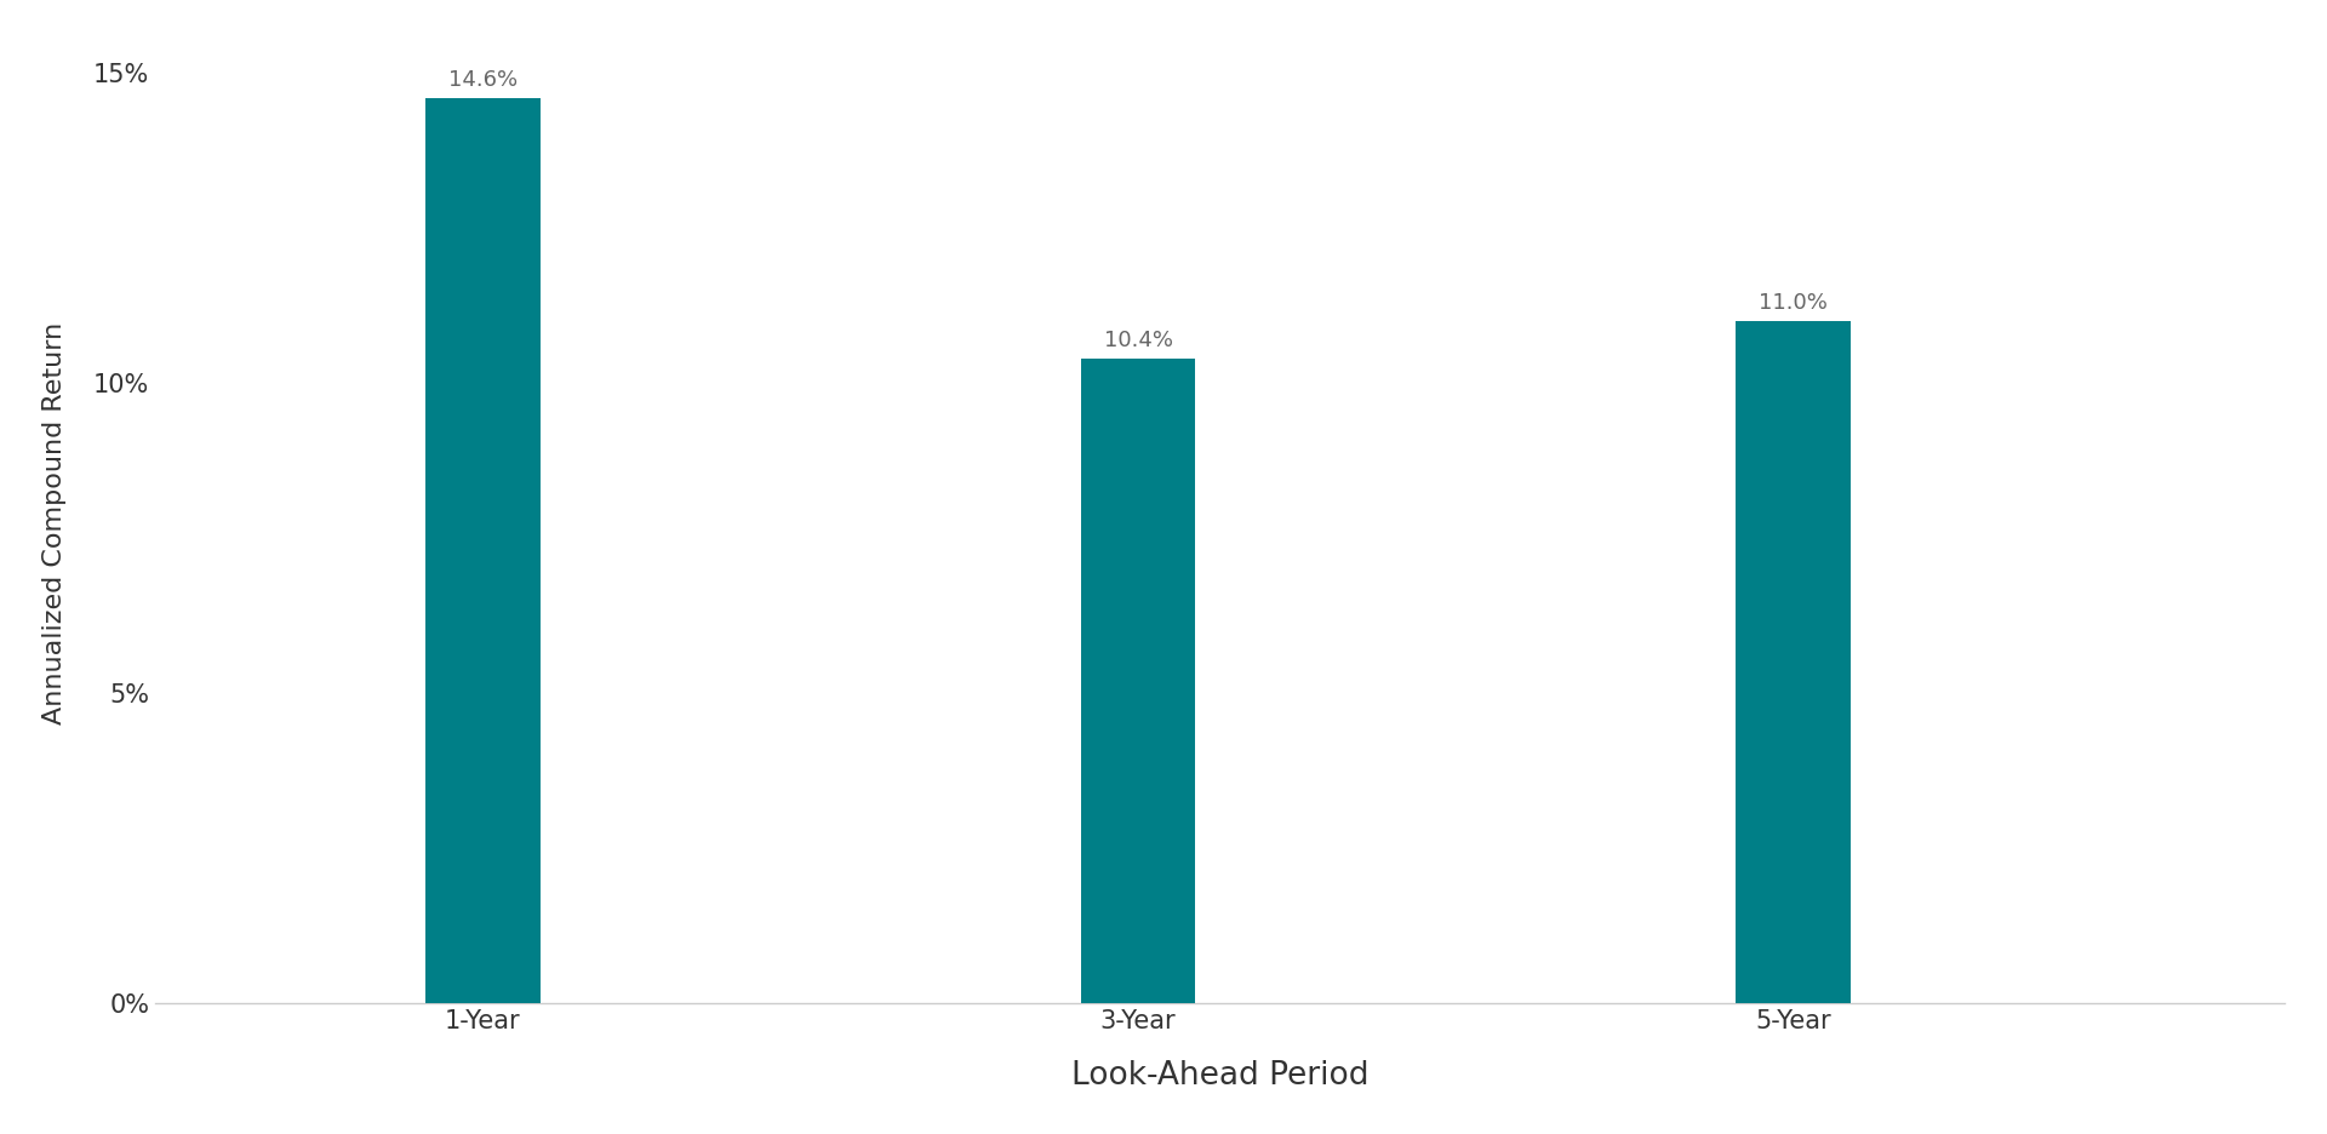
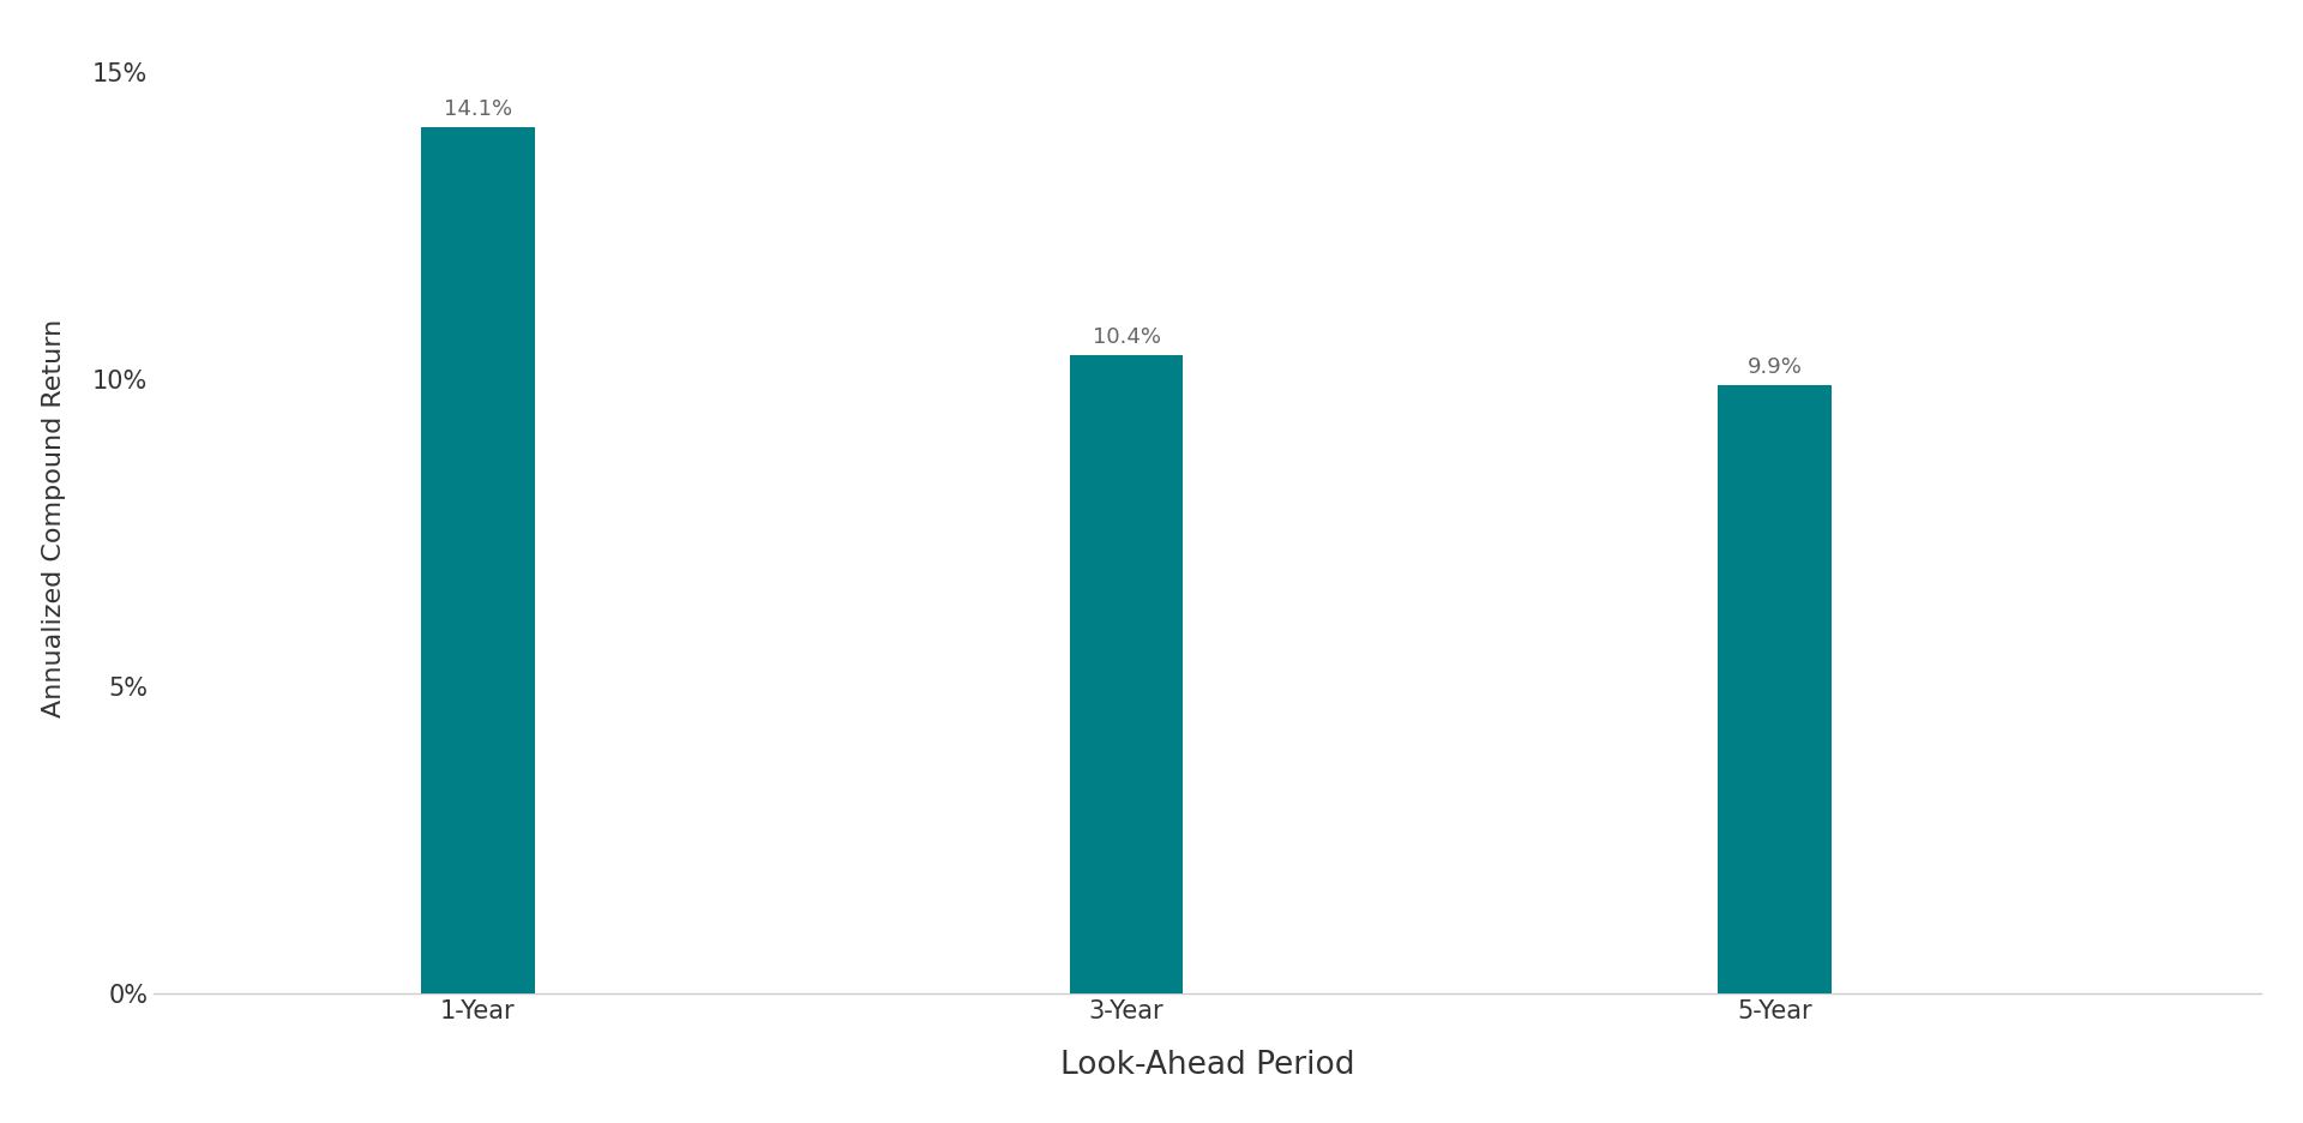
1-Year: 14.6% -> 14.1%
5-Year: 11.0% -> 9.9%
